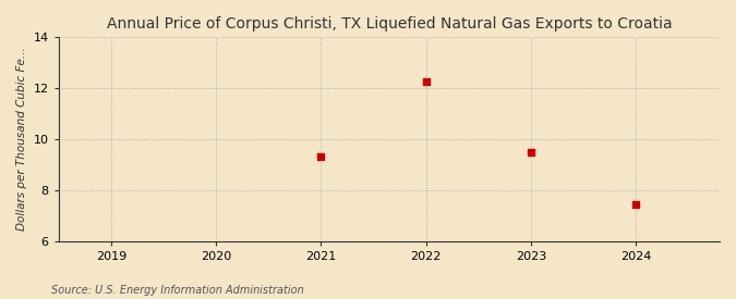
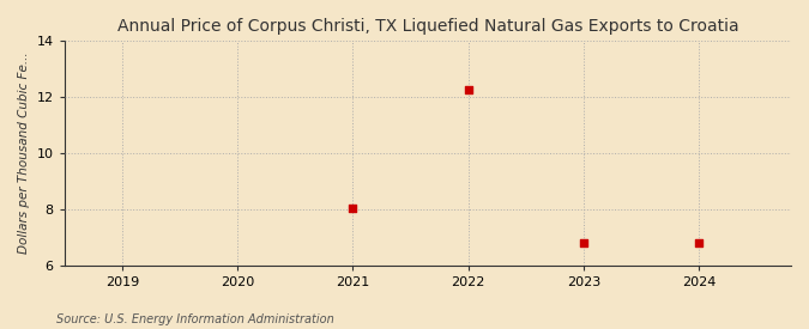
2021: 9.30 -> 8.03
2023: 9.50 -> 6.82
2024: 7.45 -> 6.82
